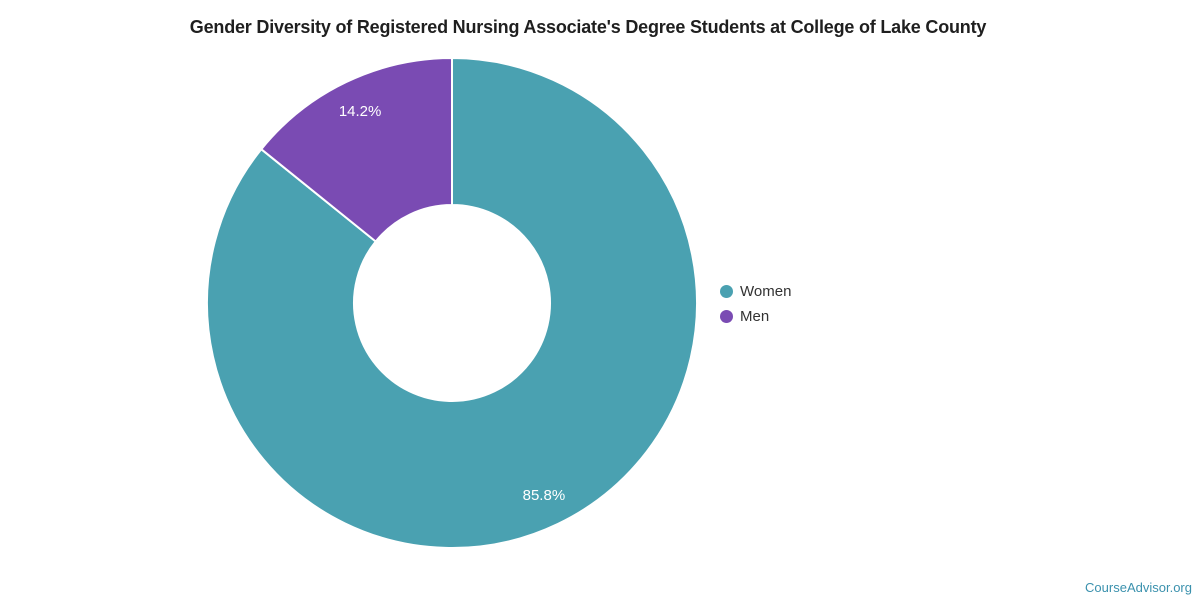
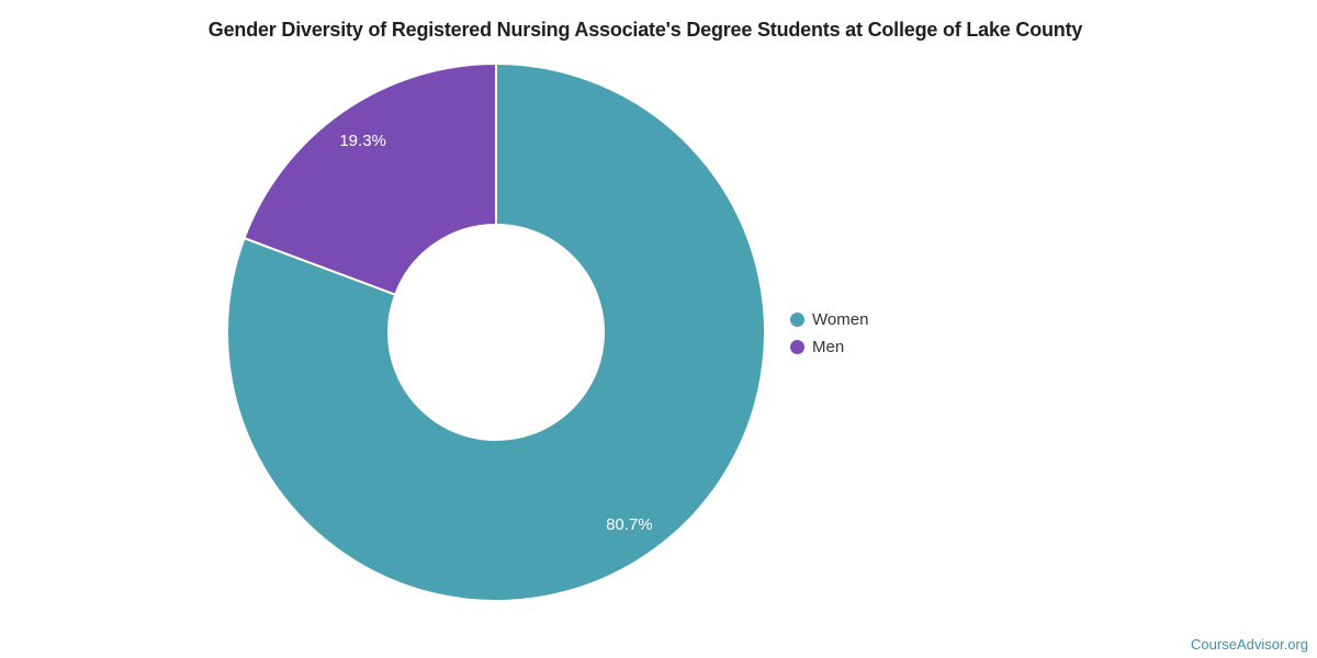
Women: 85.8% -> 80.7%
Men: 14.2% -> 19.3%
